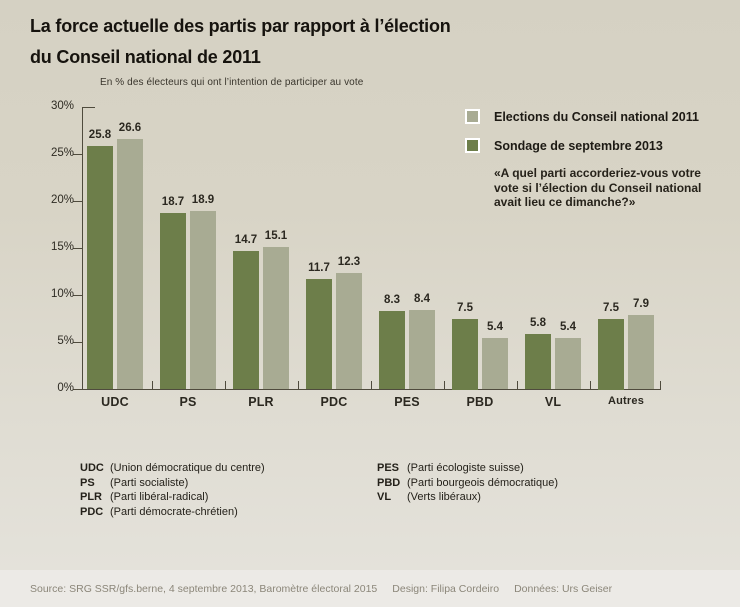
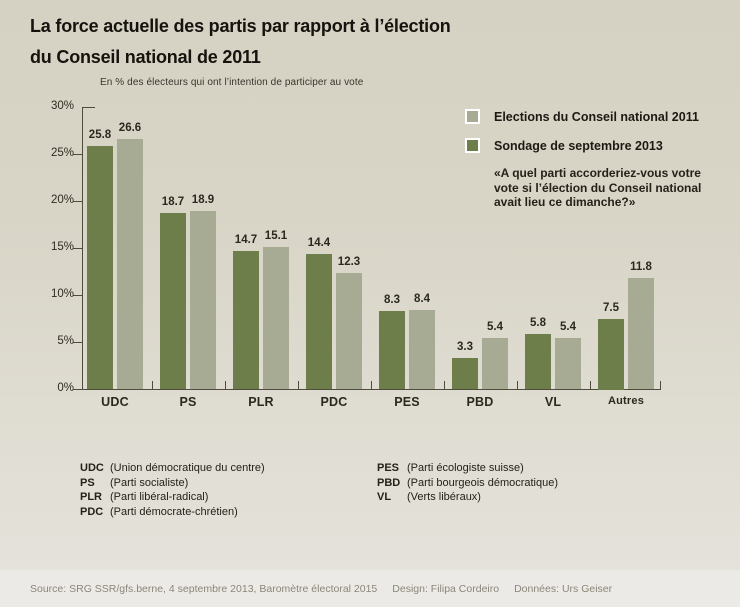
Sondage de septembre 2013/PDC: 11.7 -> 14.4
Sondage de septembre 2013/PBD: 7.5 -> 3.3
Elections du Conseil national 2011/Autres: 7.9 -> 11.8
